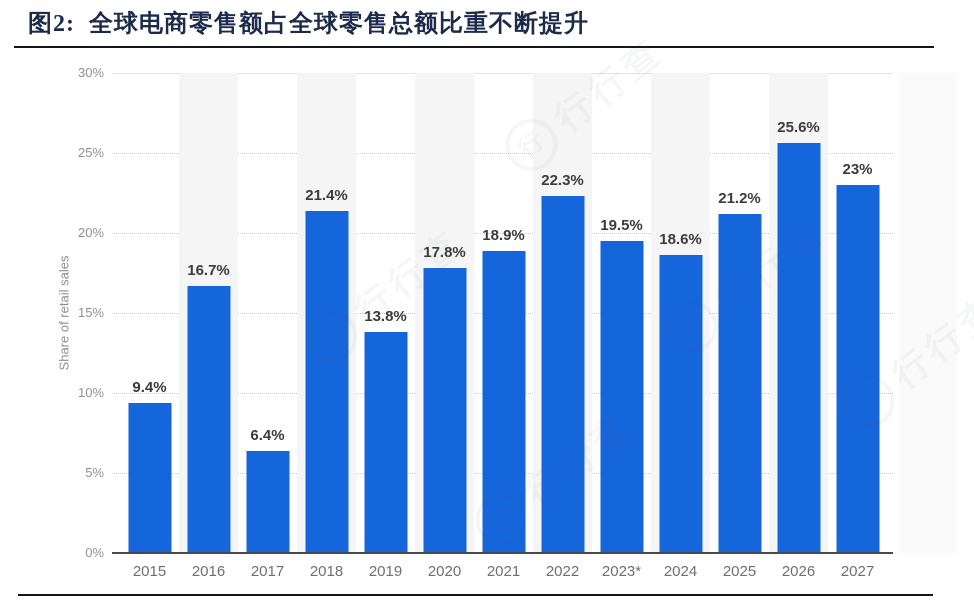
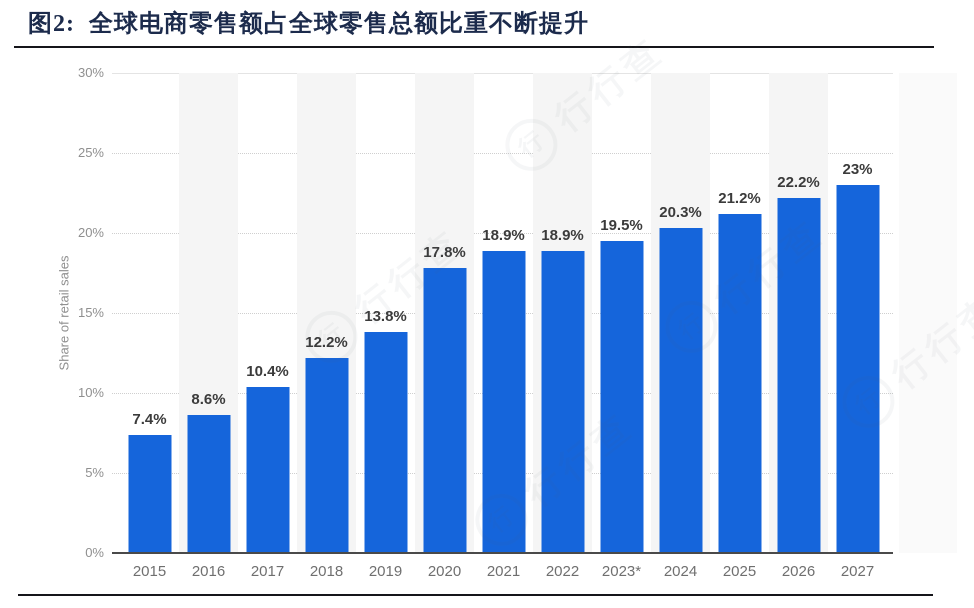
2015: 9.4% -> 7.4%
2016: 16.7% -> 8.6%
2017: 6.4% -> 10.4%
2018: 21.4% -> 12.2%
2022: 22.3% -> 18.9%
2024: 18.6% -> 20.3%
2026: 25.6% -> 22.2%
